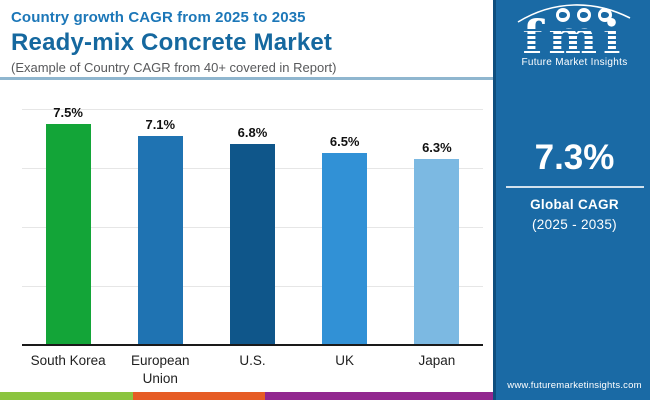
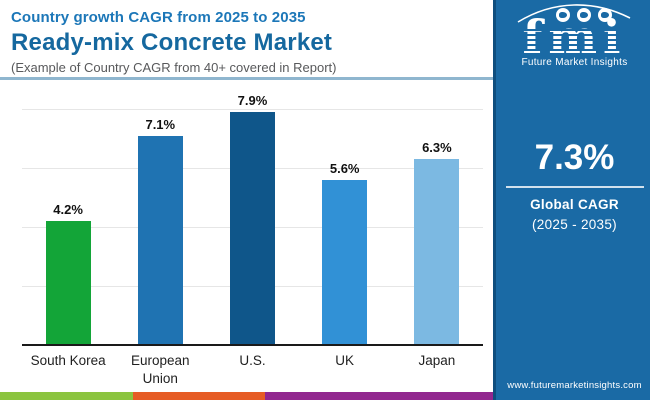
South Korea: 7.5% -> 4.2%
U.S.: 6.8% -> 7.9%
UK: 6.5% -> 5.6%
